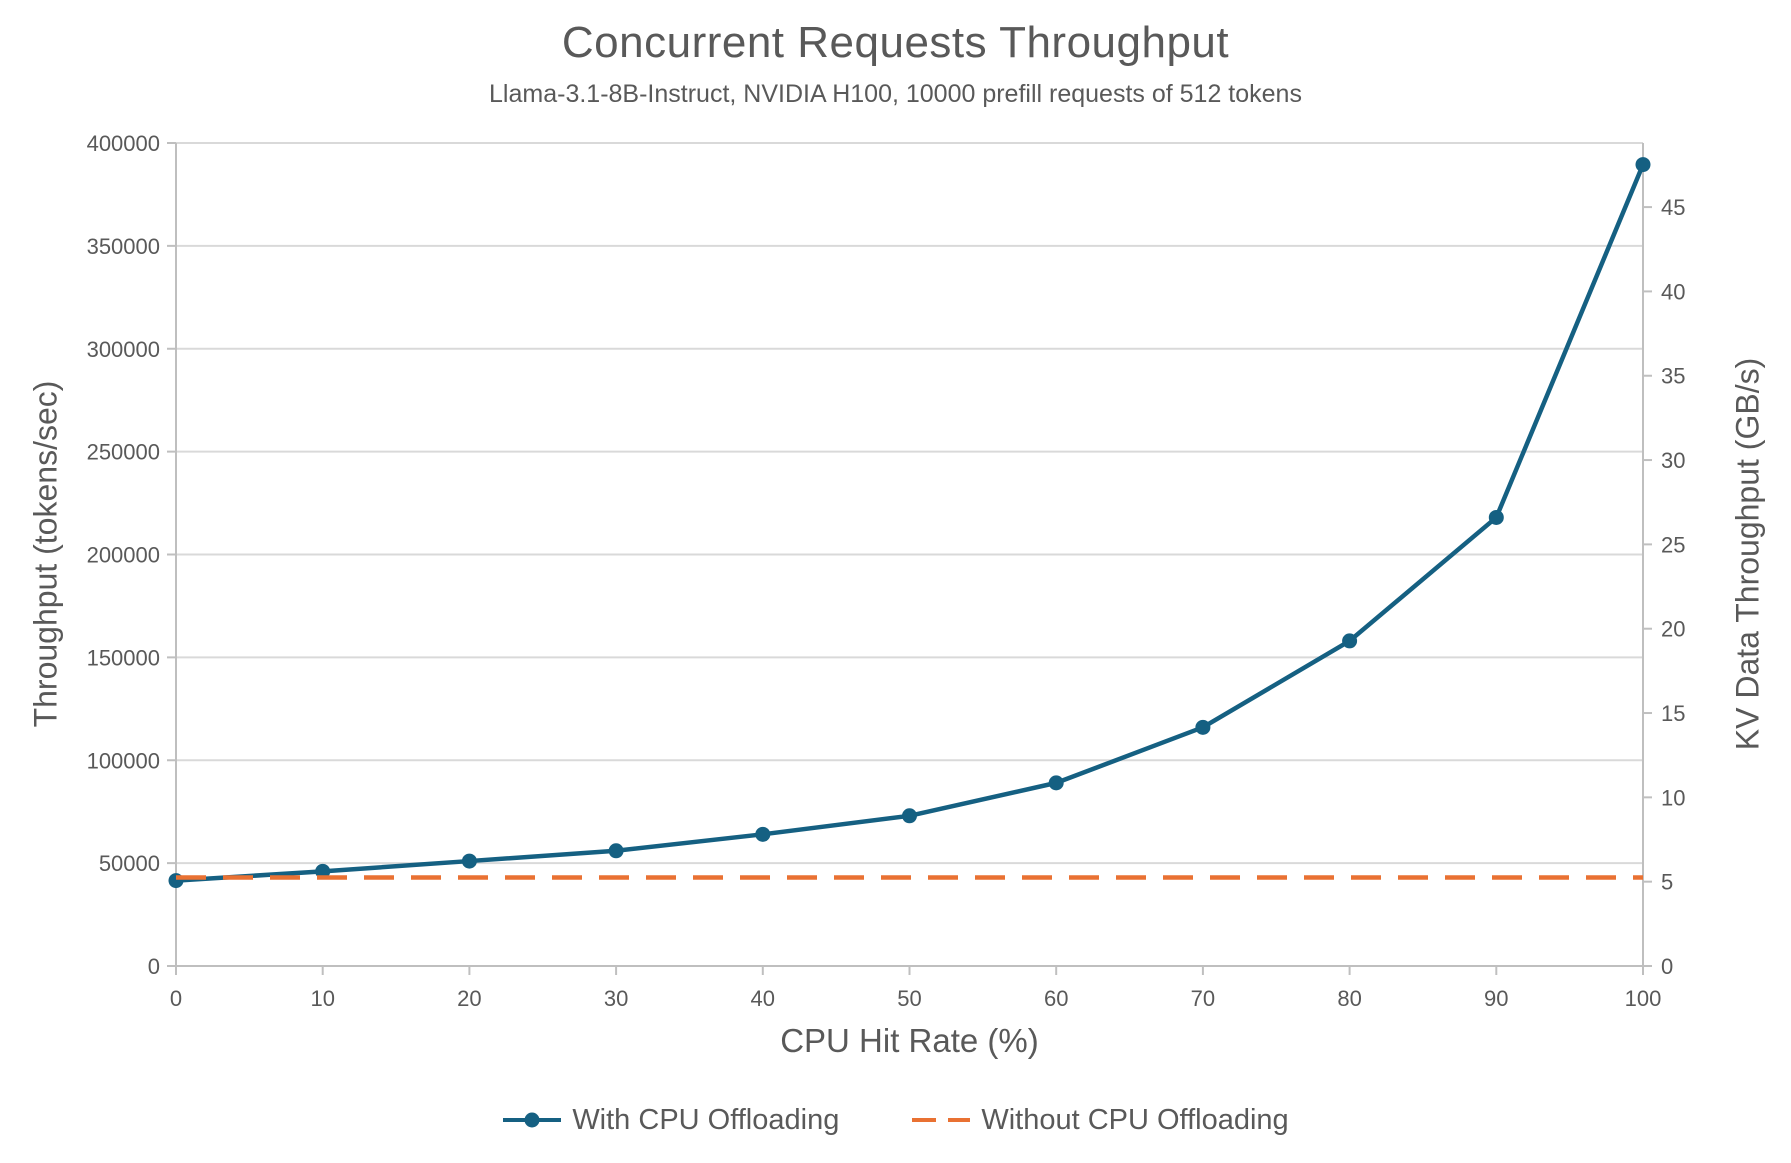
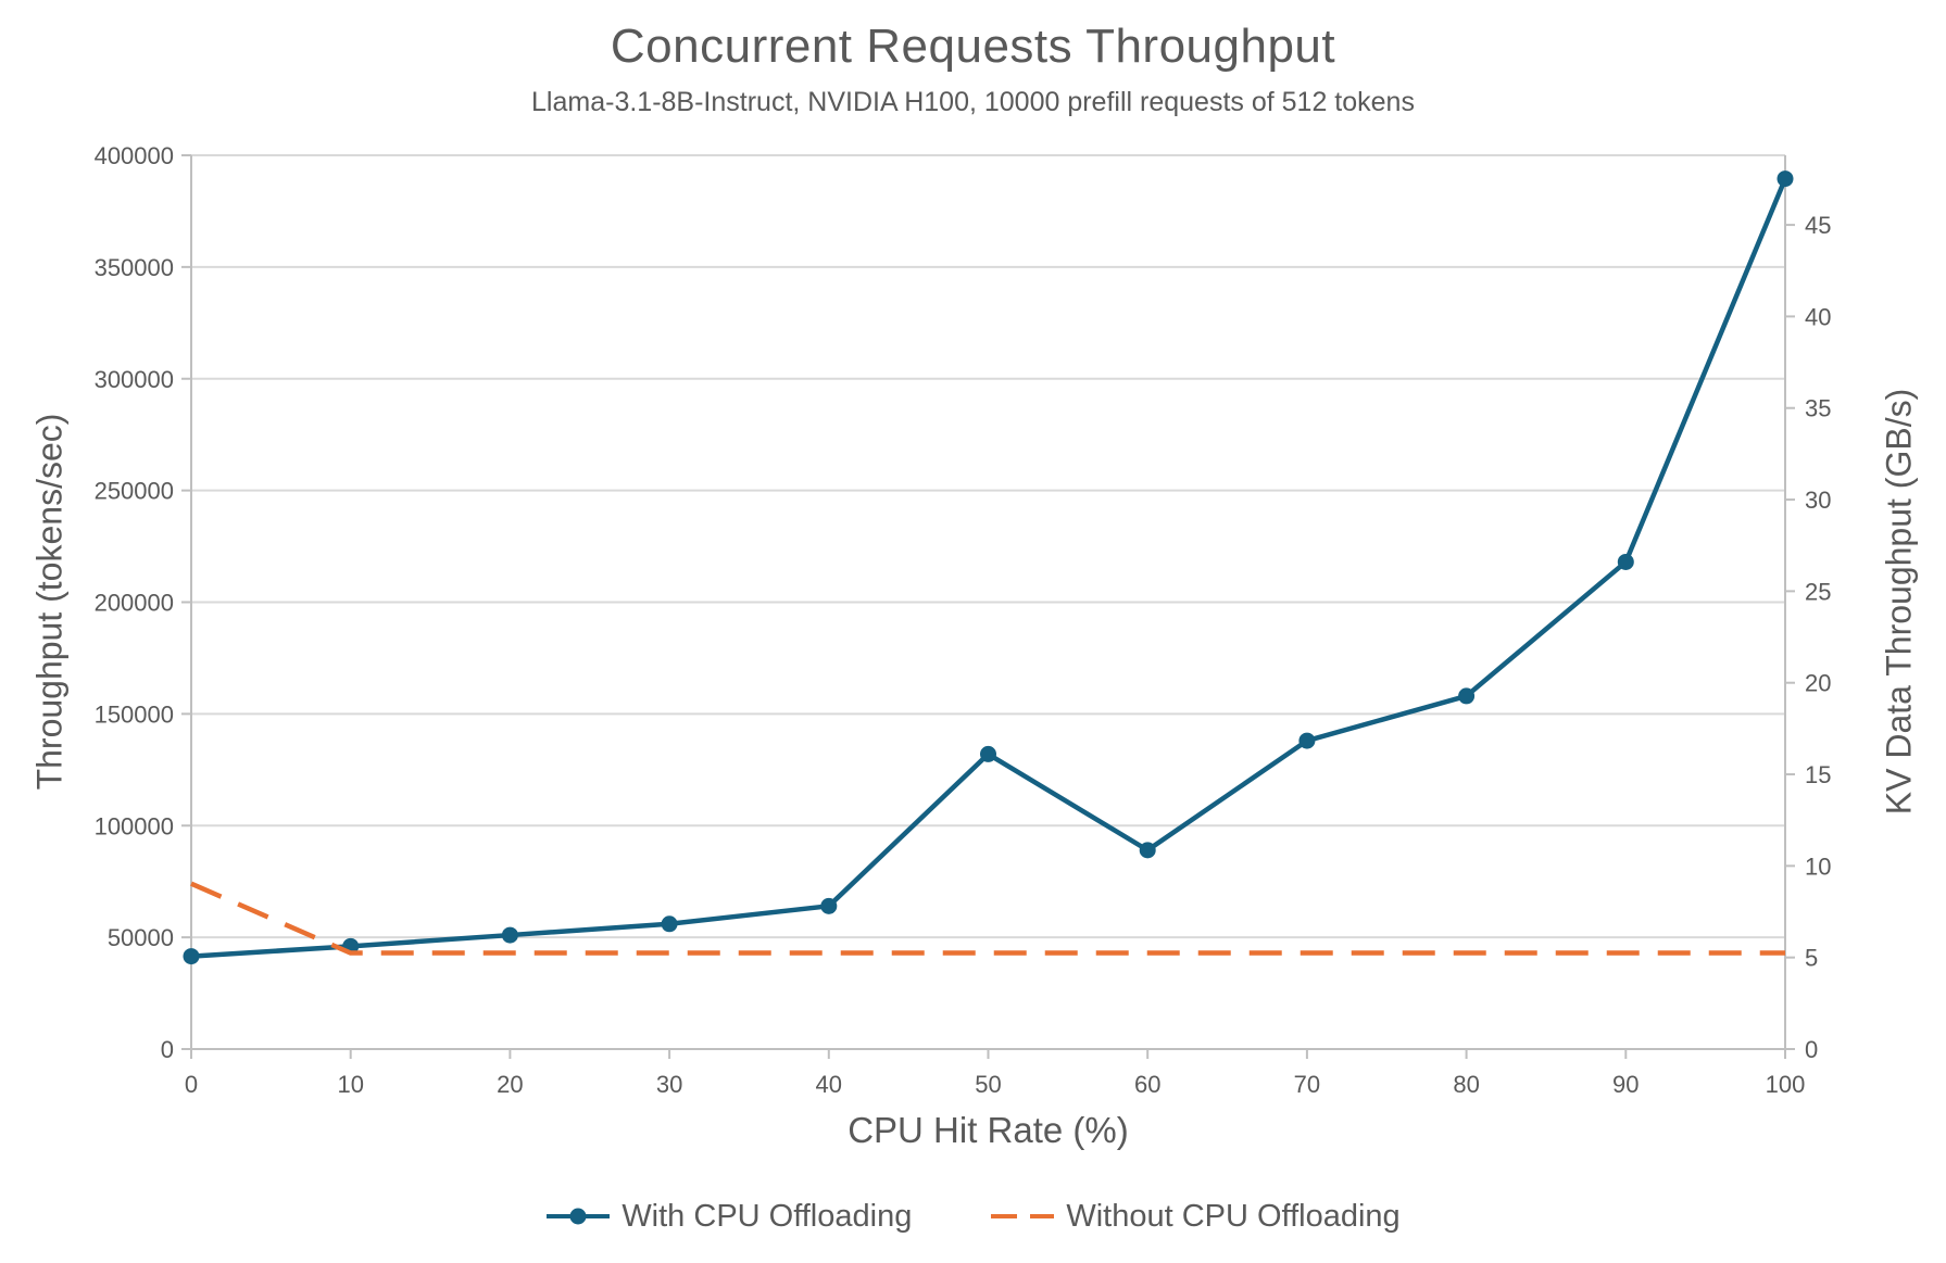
Without CPU Offloading/0: 43000 -> 74000
With CPU Offloading/50: 73000 -> 132000
With CPU Offloading/70: 116000 -> 138000
